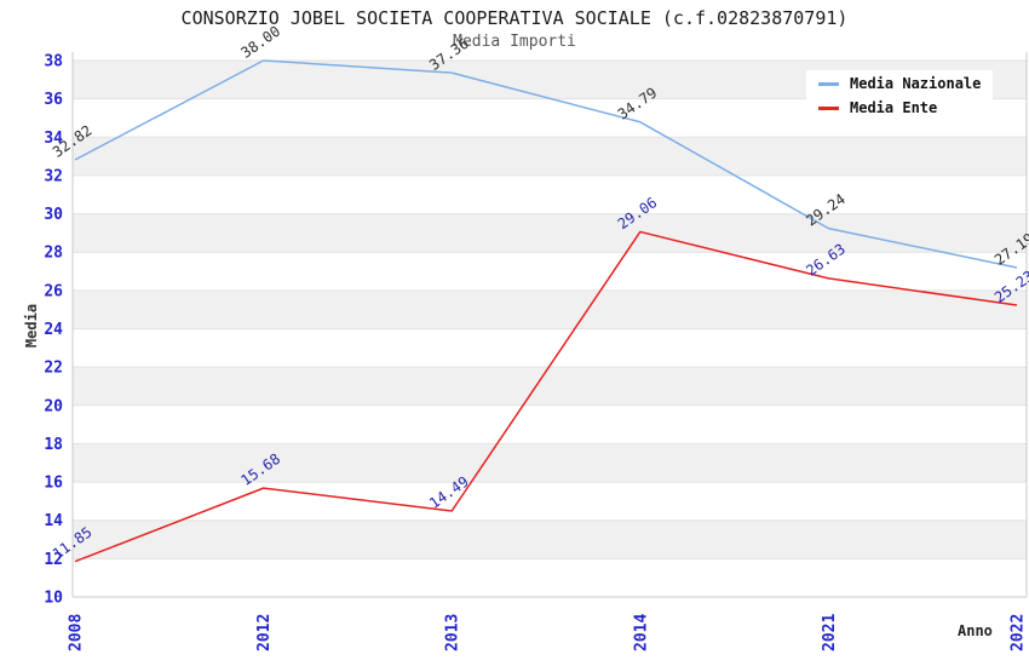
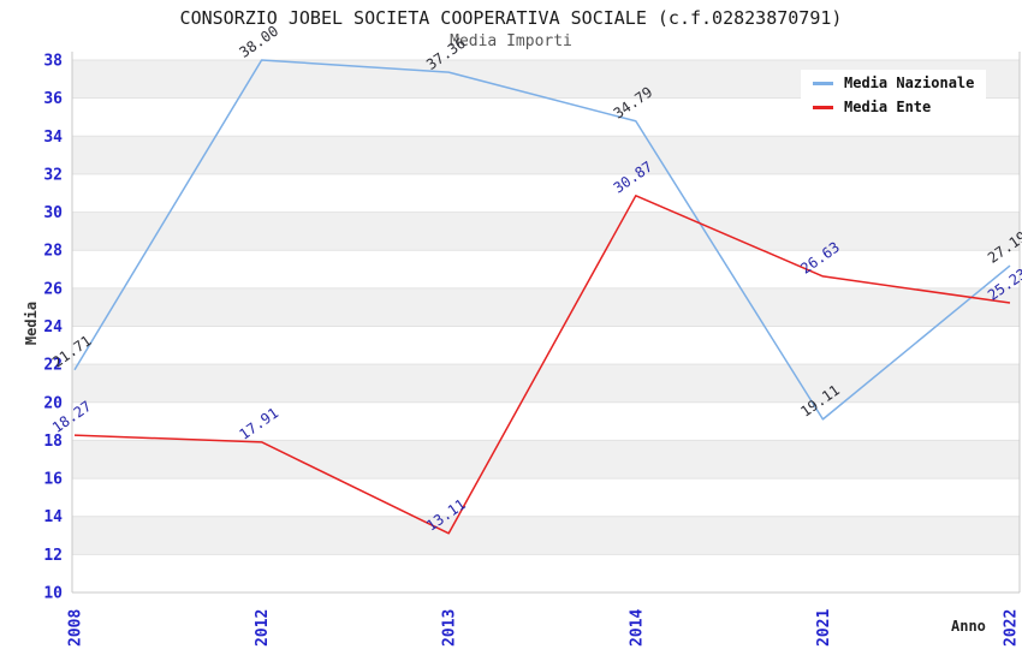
Media Nazionale/2008: 32.82 -> 21.71
Media Ente/2008: 11.85 -> 18.27
Media Ente/2012: 15.68 -> 17.91
Media Ente/2013: 14.49 -> 13.11
Media Ente/2014: 29.06 -> 30.87
Media Nazionale/2021: 29.24 -> 19.11
